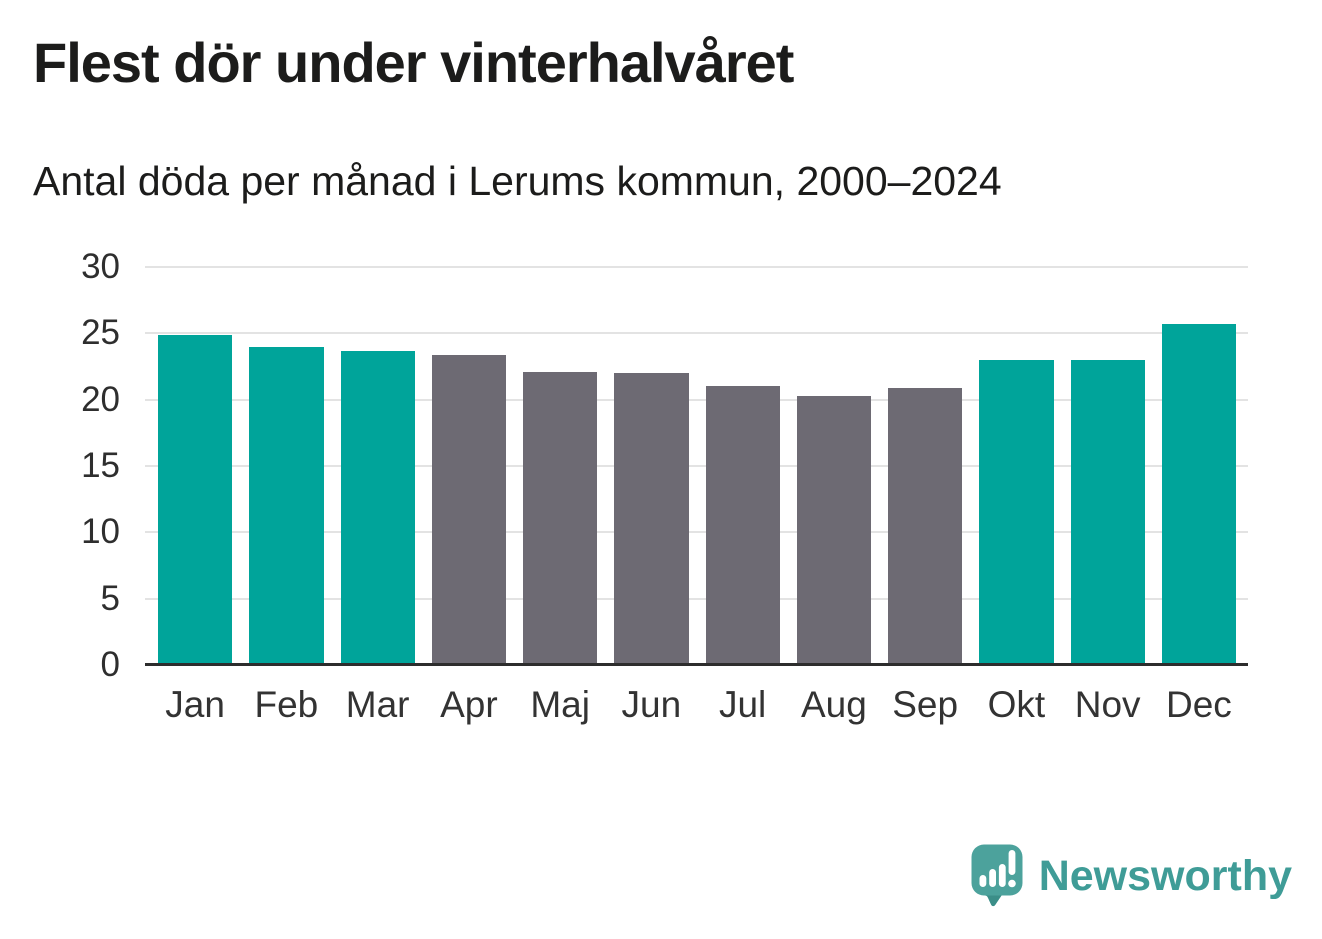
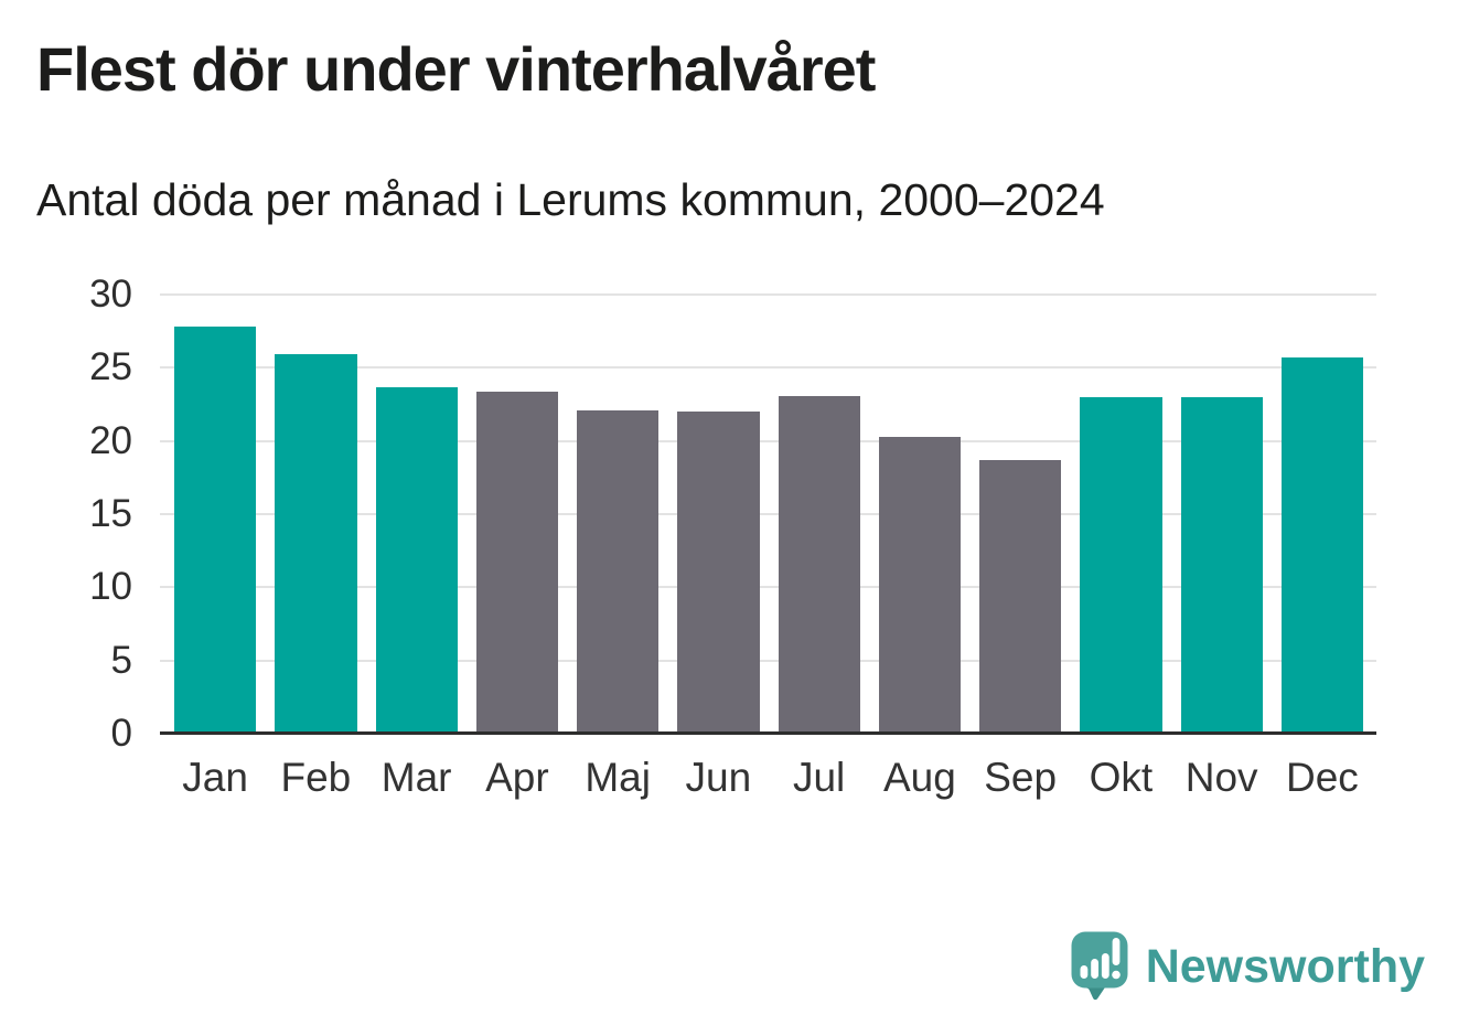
Jan: 24.9 -> 27.8
Feb: 24.0 -> 25.9
Jul: 21.0 -> 23.1
Sep: 20.9 -> 18.7
